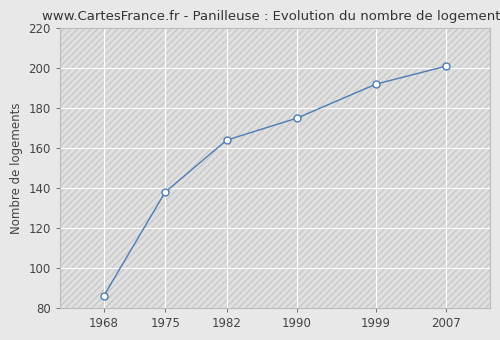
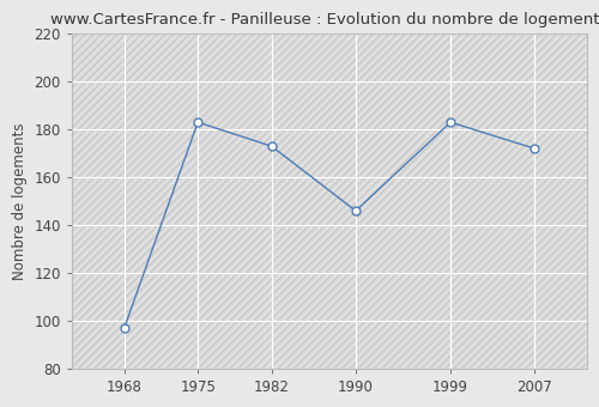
1968: 86 -> 97
1975: 138 -> 183
1982: 164 -> 173
1990: 175 -> 146
1999: 192 -> 183
2007: 201 -> 172
